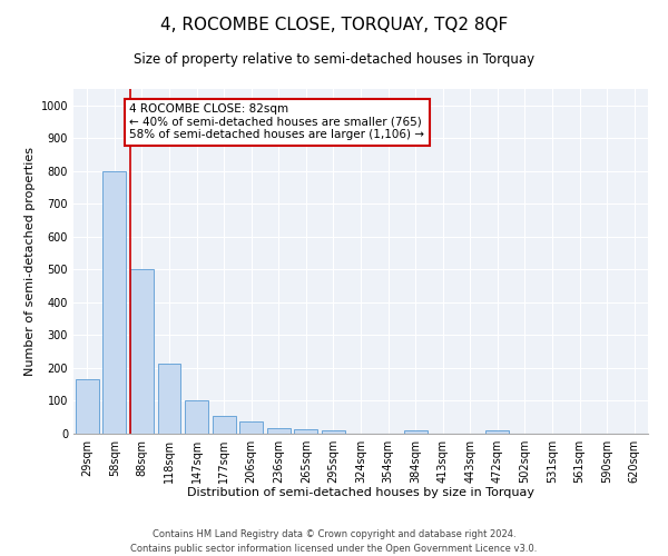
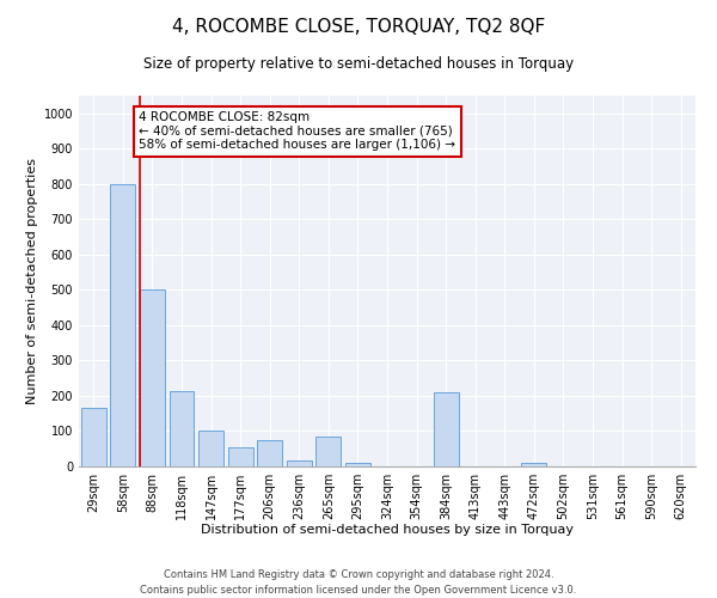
206sqm: 37 -> 75
265sqm: 15 -> 85
384sqm: 10 -> 210
